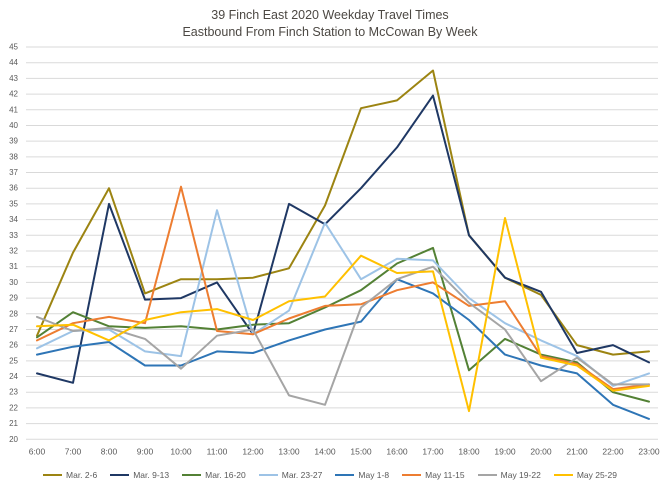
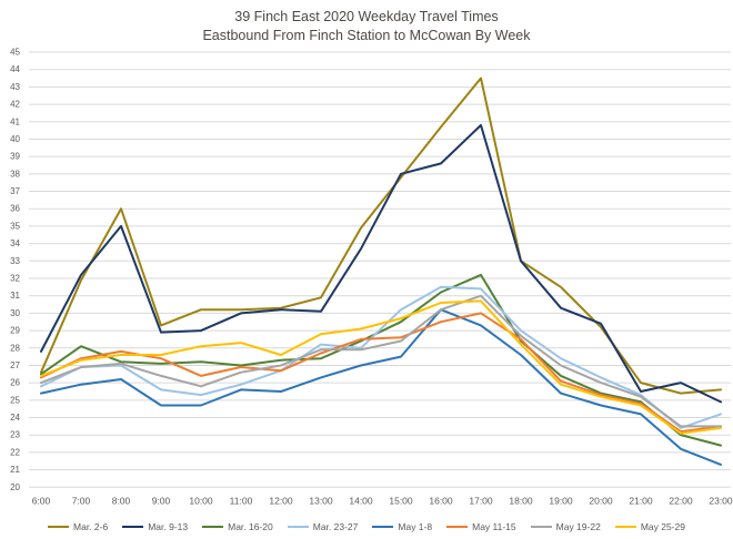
Mar. 9-13/6:00: 24.2 -> 27.8
May 19-22/6:00: 27.8 -> 26.0
May 25-29/6:00: 27.2 -> 26.4
Mar. 9-13/7:00: 23.6 -> 32.2
May 25-29/8:00: 26.3 -> 27.6
May 11-15/10:00: 36.1 -> 26.4
May 19-22/10:00: 24.5 -> 25.8
Mar. 23-27/11:00: 34.6 -> 25.9
Mar. 9-13/12:00: 26.7 -> 30.2
Mar. 9-13/13:00: 35.0 -> 30.1
May 19-22/13:00: 22.8 -> 27.9
Mar. 23-27/14:00: 33.8 -> 28.0
May 19-22/14:00: 22.2 -> 27.9
Mar. 2-6/15:00: 41.1 -> 37.8
Mar. 9-13/15:00: 36.0 -> 38.0
May 25-29/15:00: 31.7 -> 29.7
Mar. 2-6/16:00: 41.6 -> 40.7
Mar. 9-13/17:00: 41.9 -> 40.8
Mar. 16-20/18:00: 24.4 -> 28.4
May 25-29/18:00: 21.8 -> 28.2
Mar. 2-6/19:00: 30.3 -> 31.5
May 11-15/19:00: 28.8 -> 26.1
May 25-29/19:00: 34.1 -> 25.9
May 19-22/20:00: 23.7 -> 26.0
